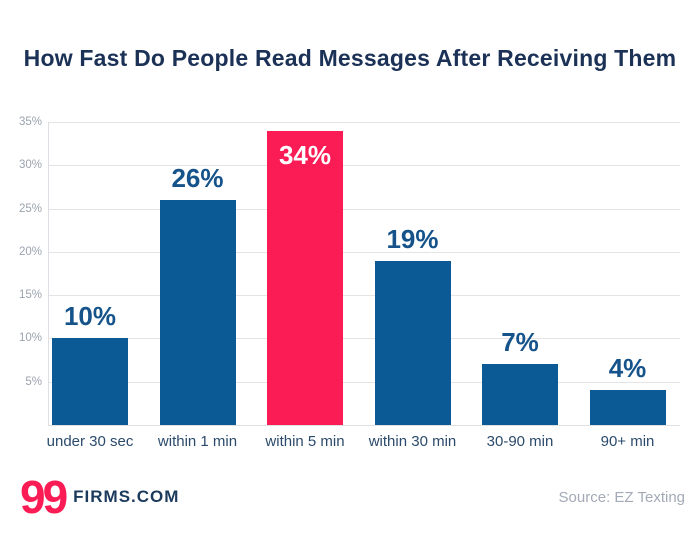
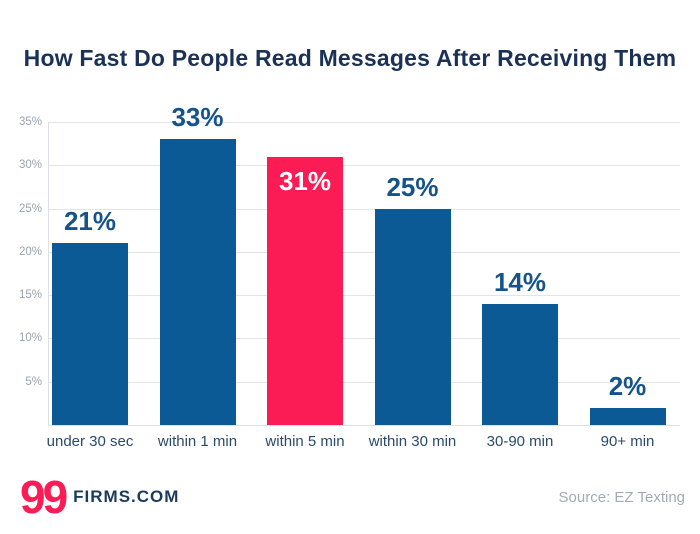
under 30 sec: 10% -> 21%
within 1 min: 26% -> 33%
within 5 min: 34% -> 31%
within 30 min: 19% -> 25%
30-90 min: 7% -> 14%
90+ min: 4% -> 2%
